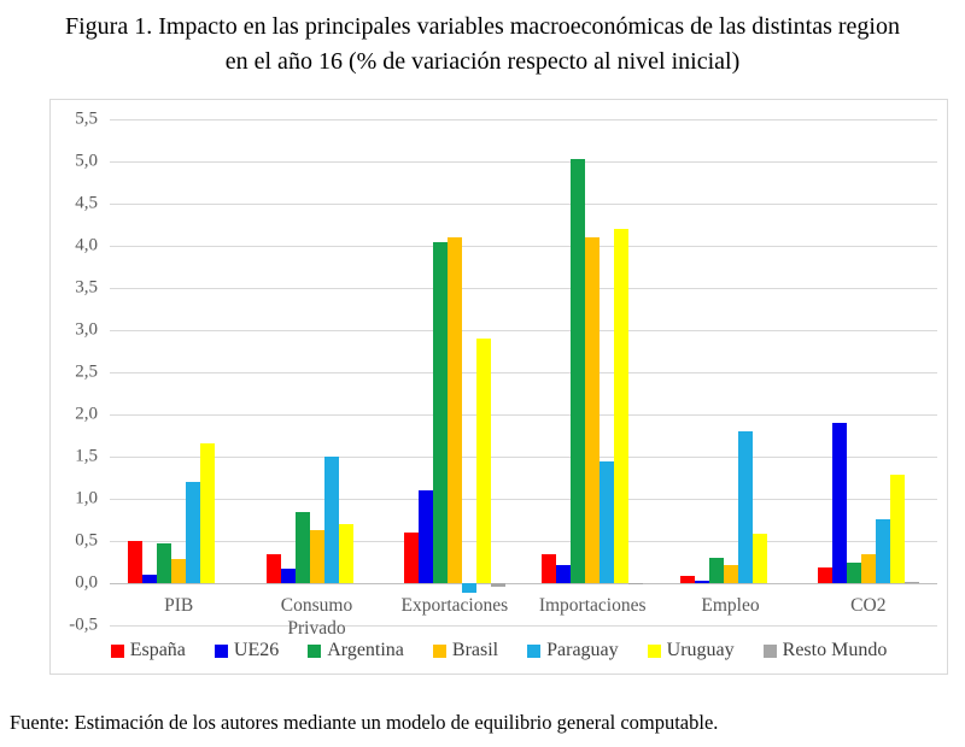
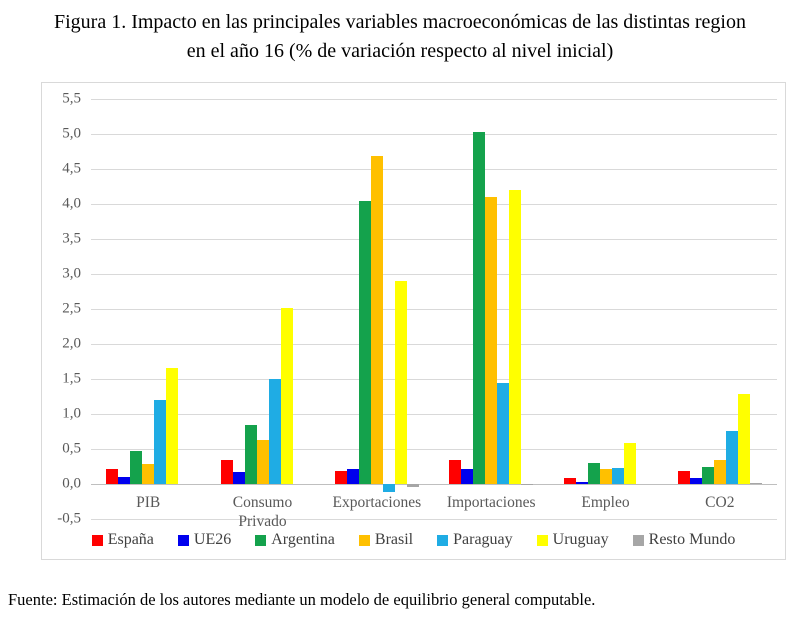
España/PIB: 0,5 -> 0,2
Uruguay/Consumo Privado: 0,7 -> 2,5
España/Exportaciones: 0,6 -> 0,2
UE26/Exportaciones: 1,1 -> 0,2
Brasil/Exportaciones: 4,1 -> 4,7
Paraguay/Empleo: 1,8 -> 0,2
UE26/CO2: 1,9 -> 0,1
